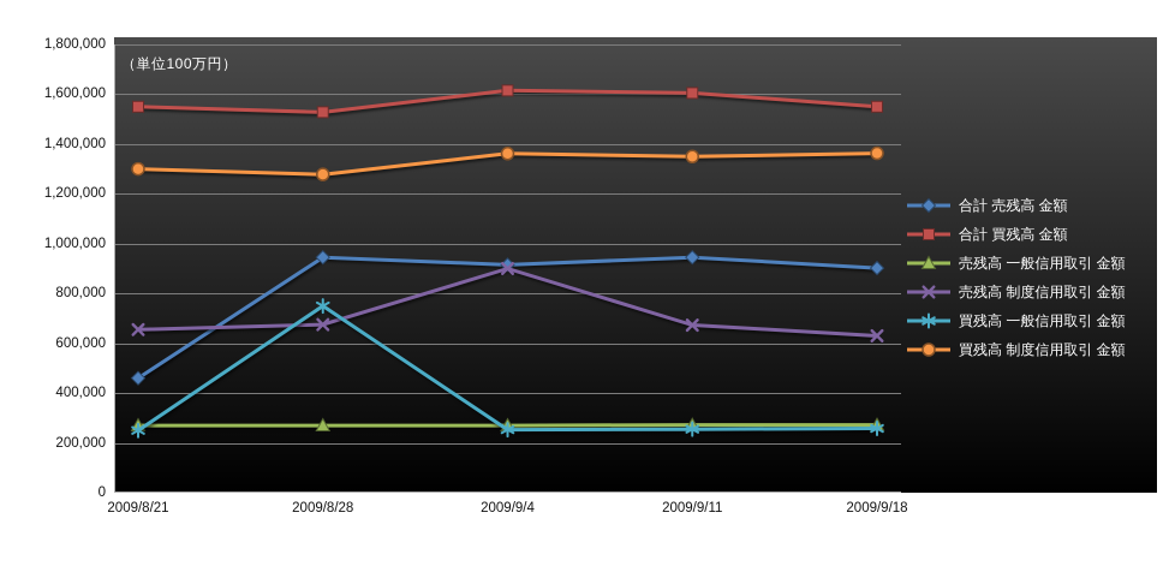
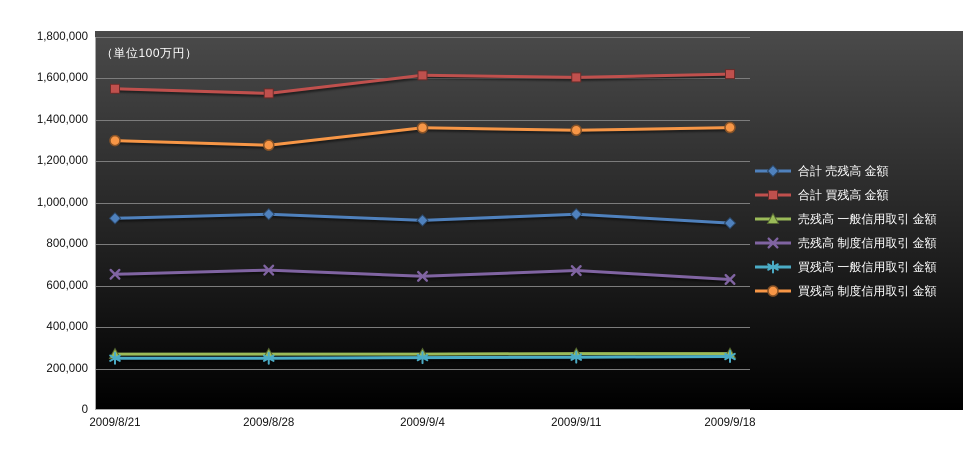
合計 売残高 金額/2009/8/21: 460000 -> 920000
買残高 一般信用取引 金額/2009/8/28: 750000 -> 250000
売残高 制度信用取引 金額/2009/9/4: 900000 -> 640000
合計 買残高 金額/2009/9/18: 1550000 -> 1620000
